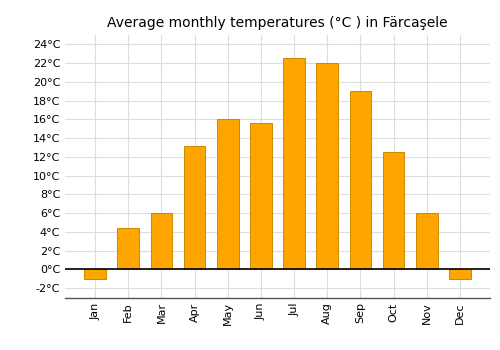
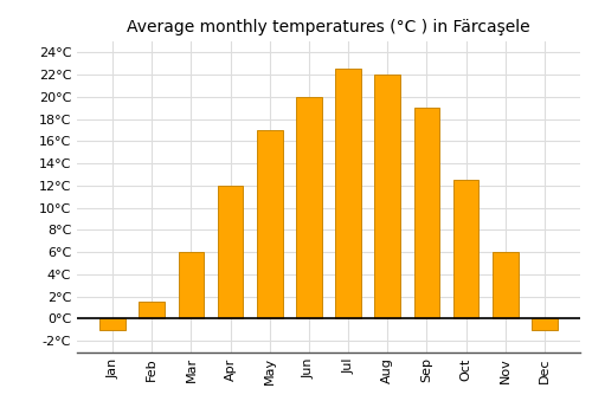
Feb: 4.4°C -> 1.5°C
Apr: 13.2°C -> 12.0°C
May: 16.0°C -> 17.0°C
Jun: 15.6°C -> 20.0°C
